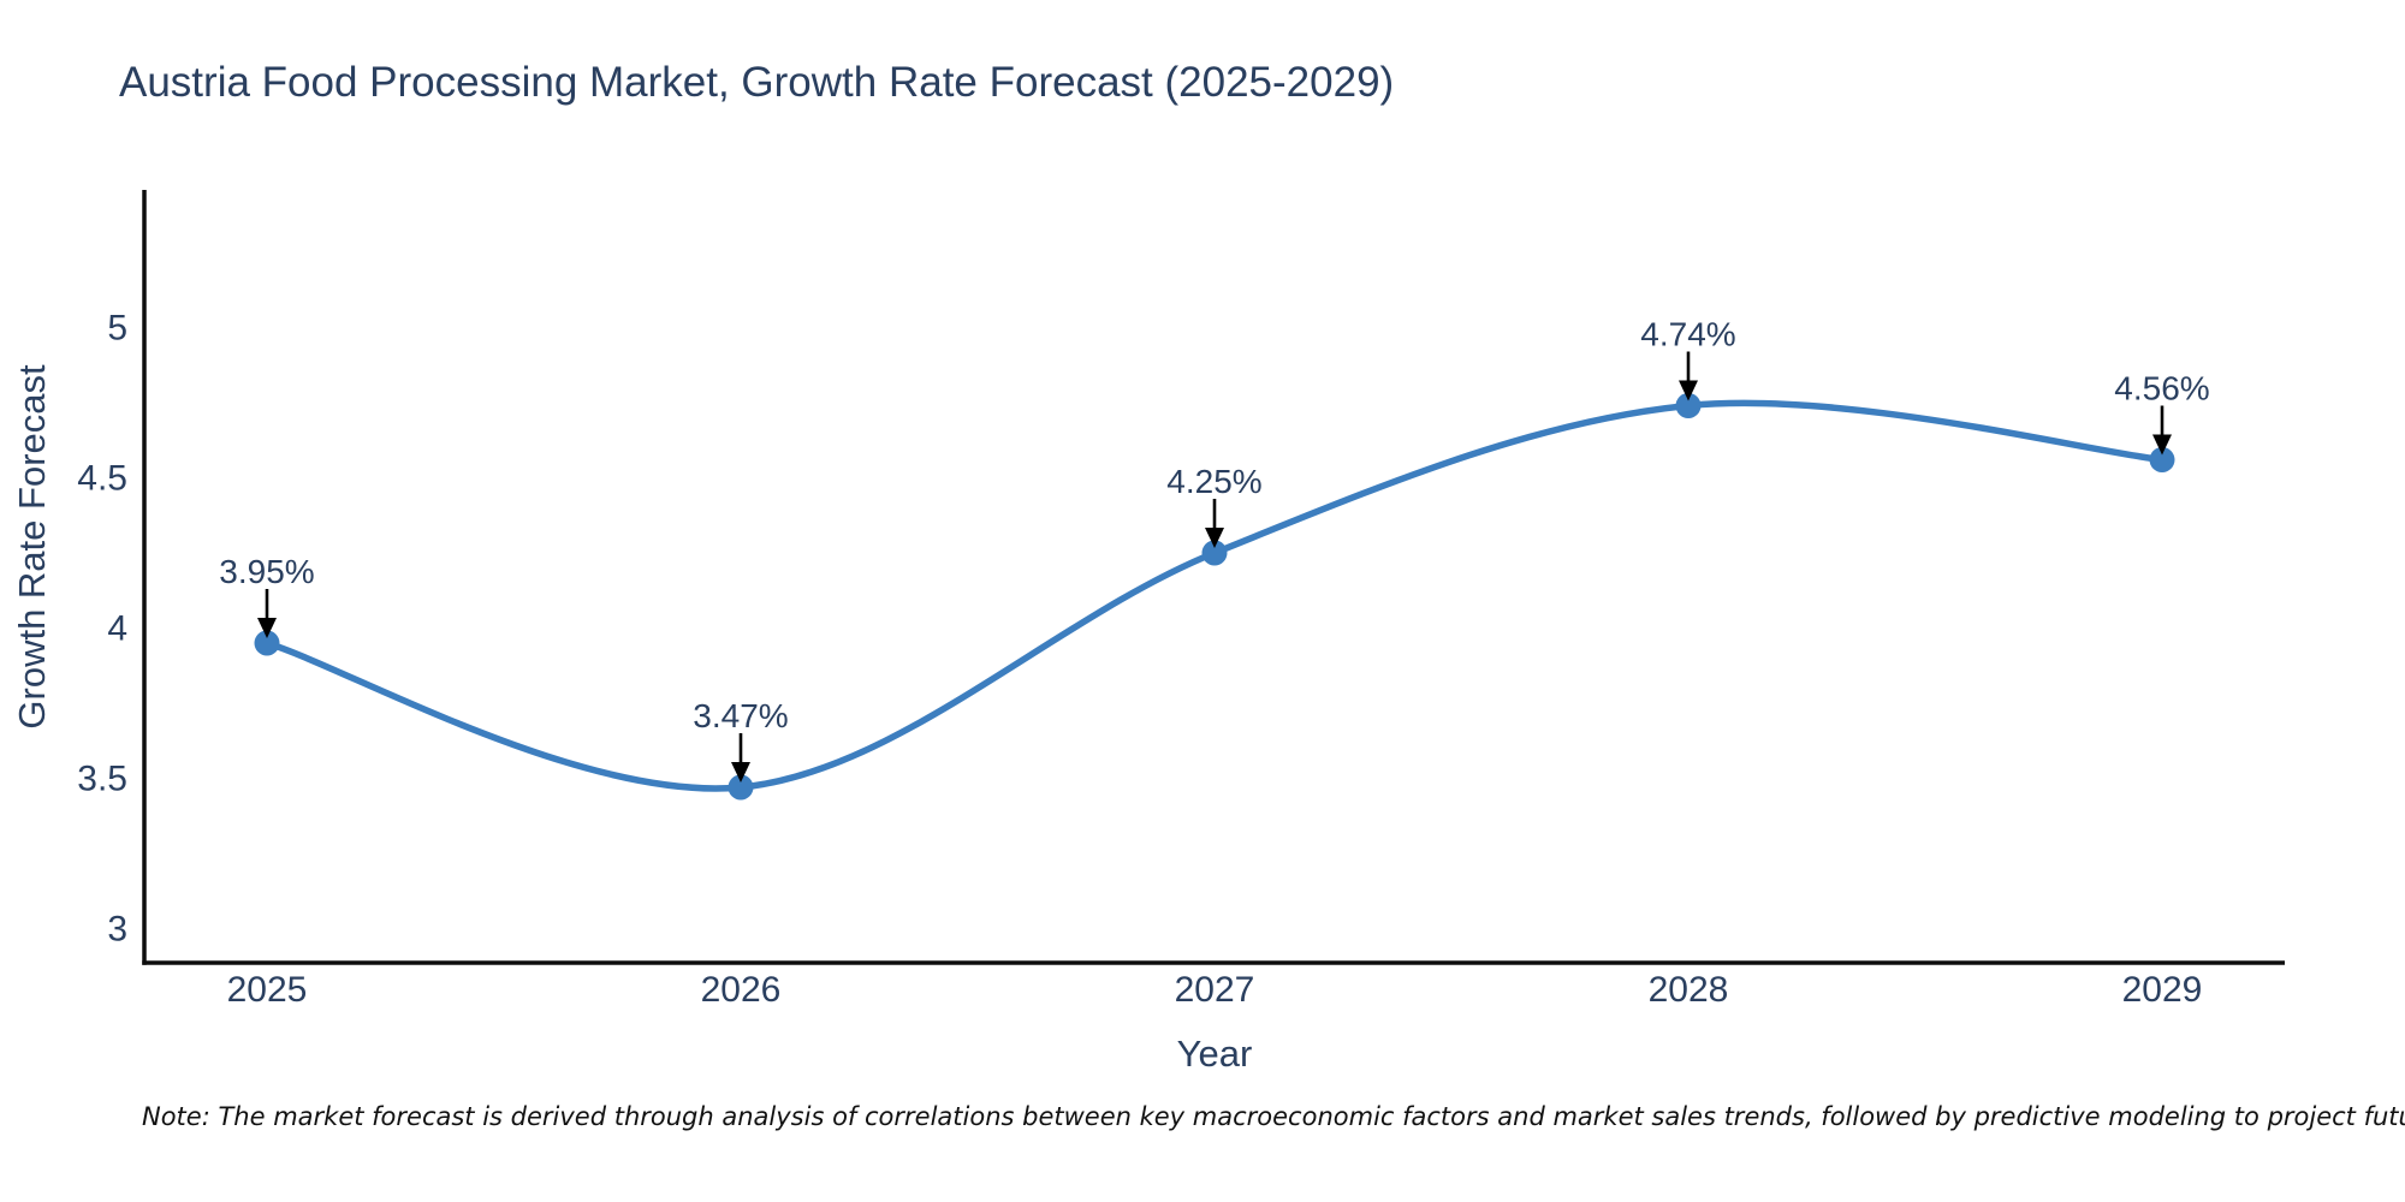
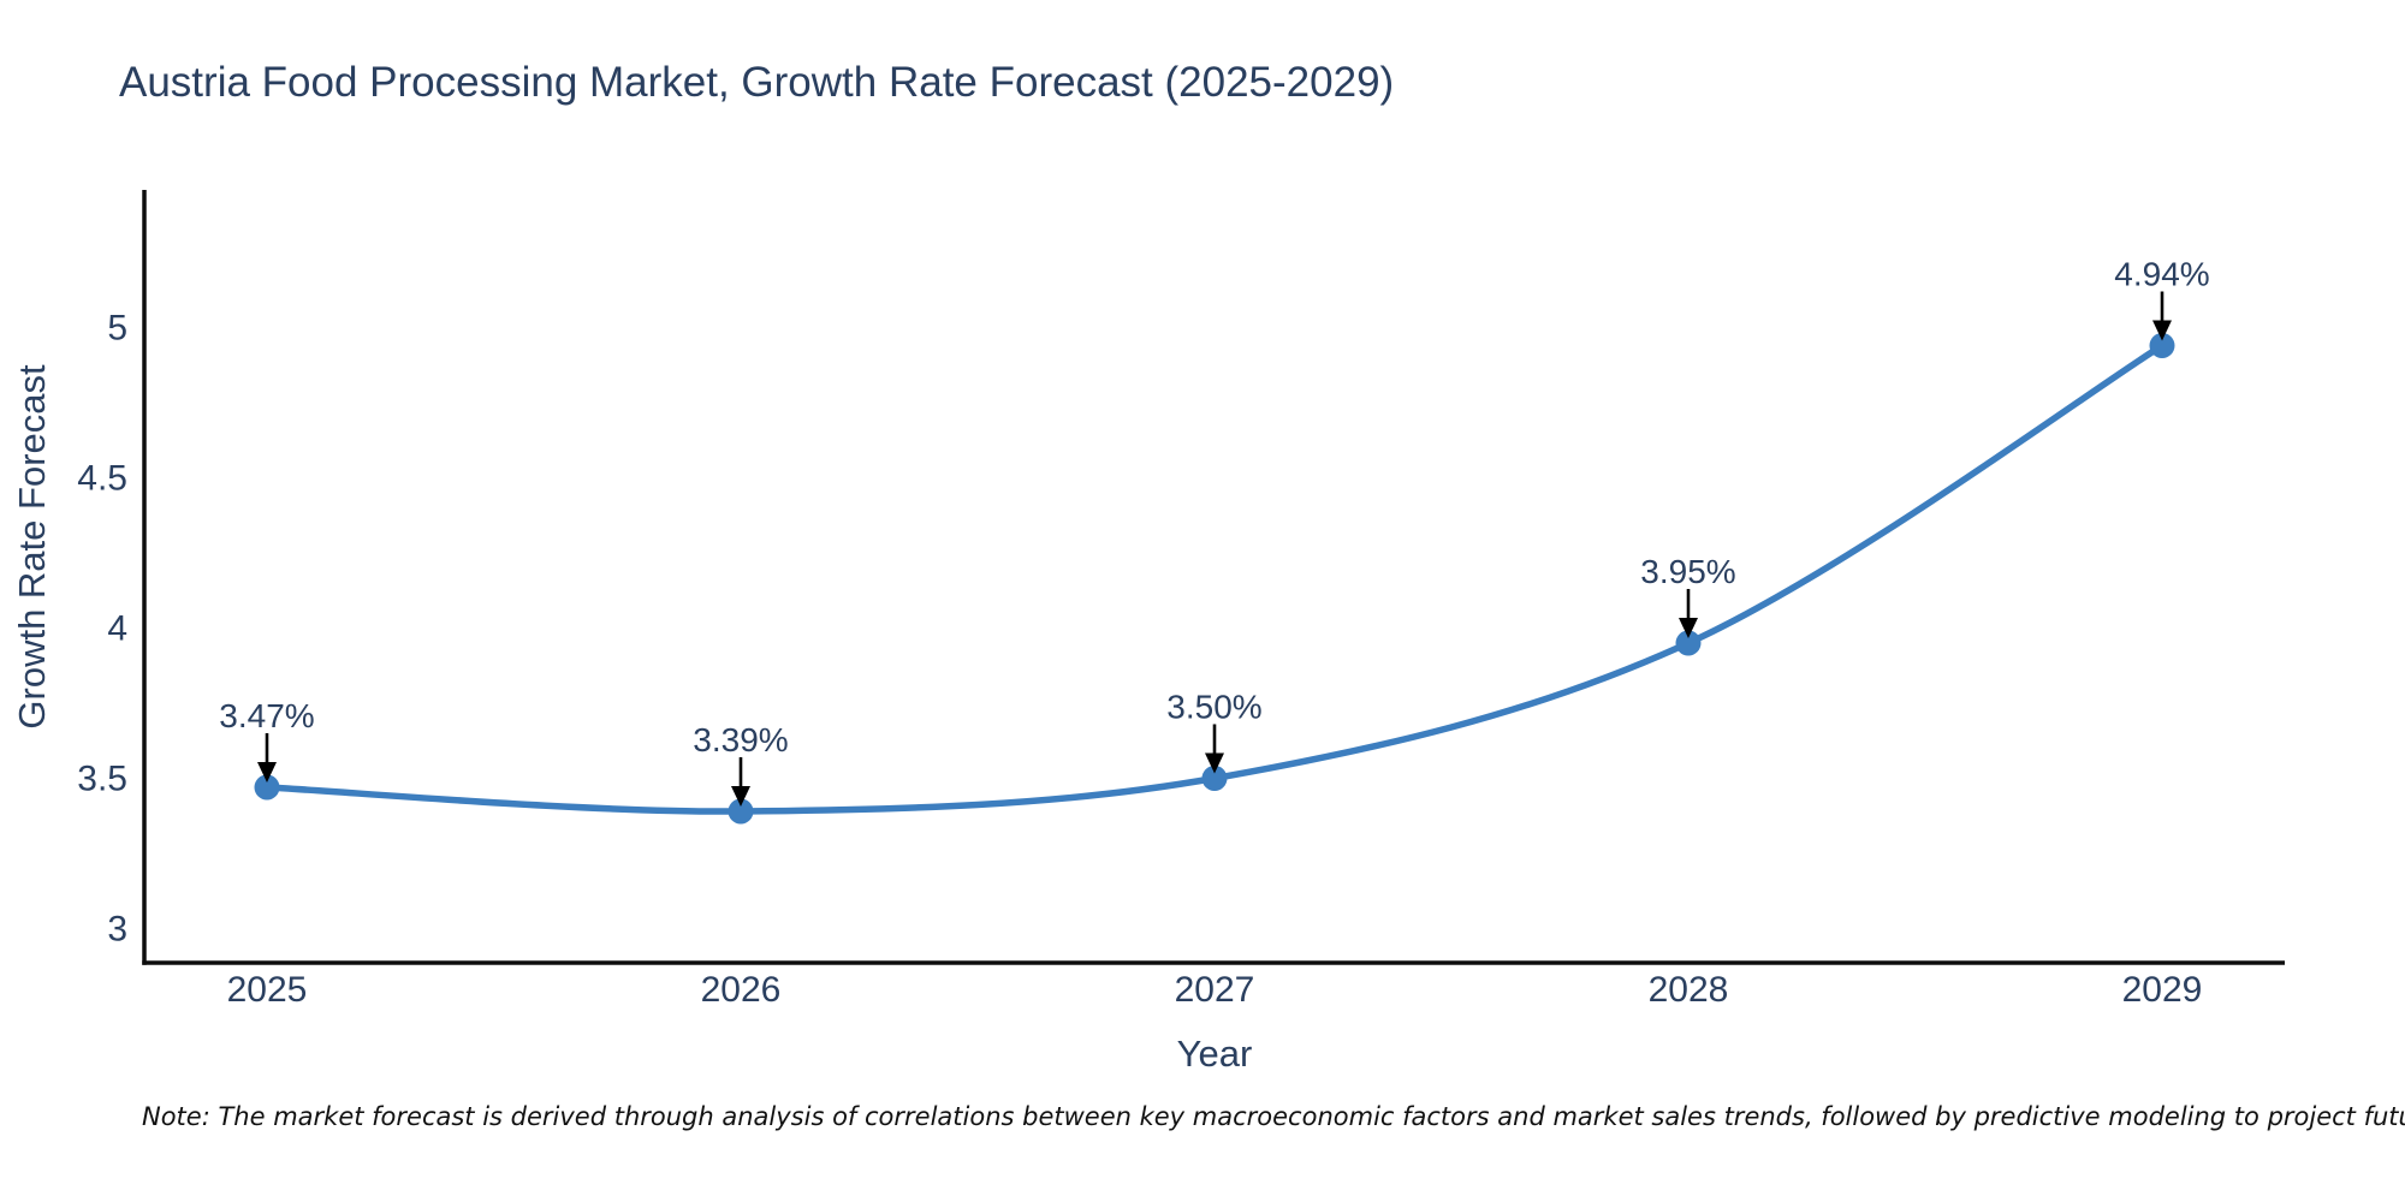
2025: 3.95% -> 3.47%
2026: 3.47% -> 3.39%
2027: 4.25% -> 3.50%
2028: 4.74% -> 3.95%
2029: 4.56% -> 4.94%
